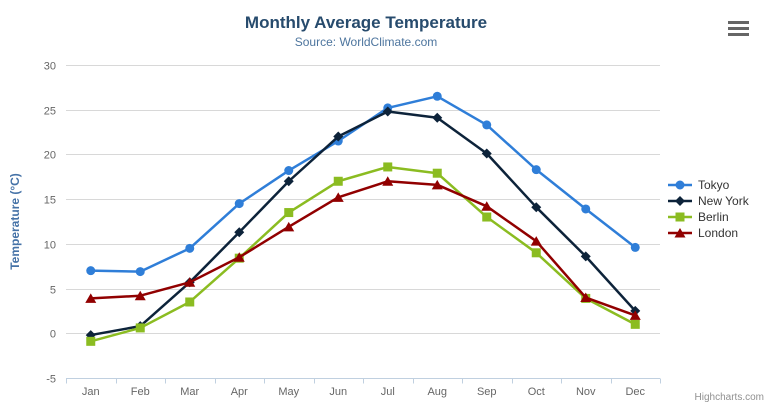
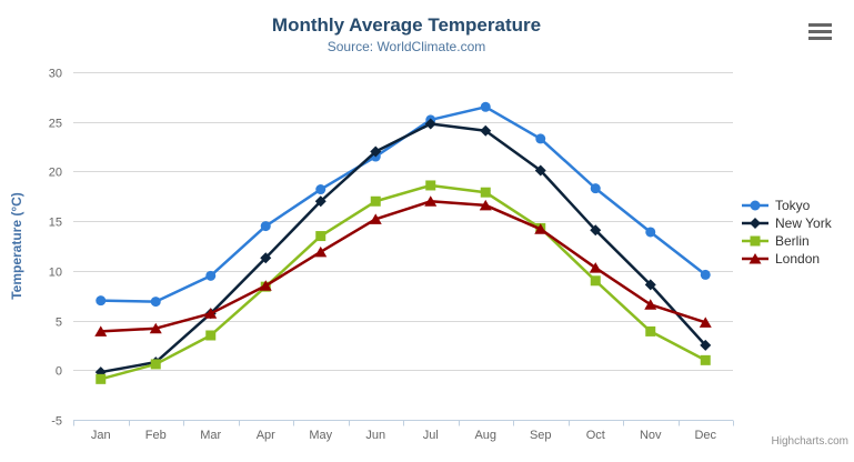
Berlin/Sep: 13 -> 14
London/Nov: 4 -> 7
London/Dec: 2 -> 5
